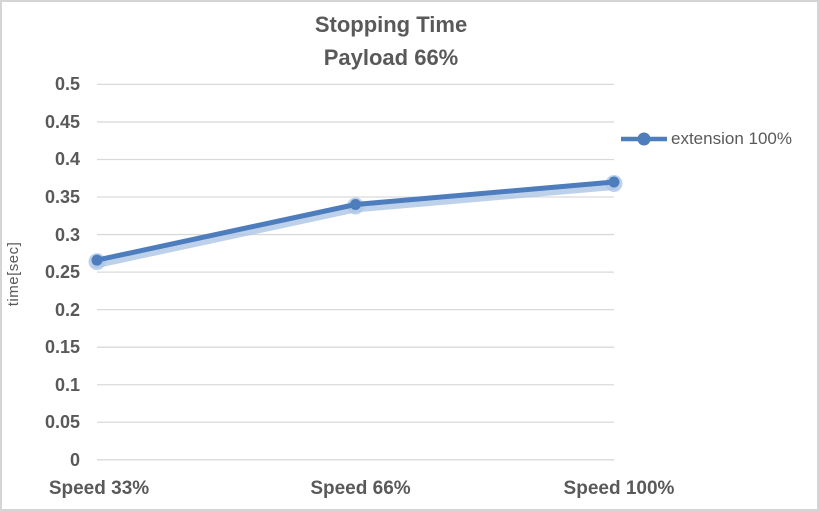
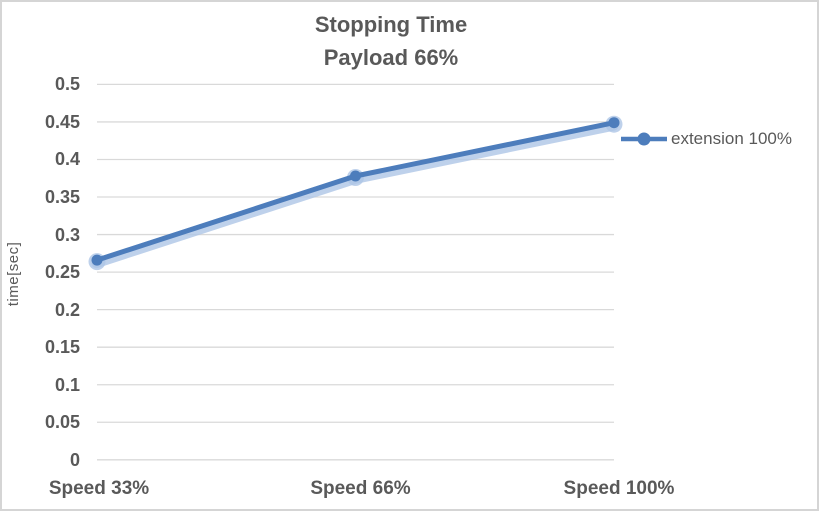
Speed 66%: 0.34 -> 0.38
Speed 100%: 0.37 -> 0.45
